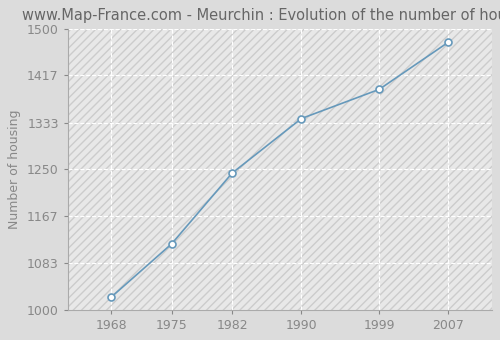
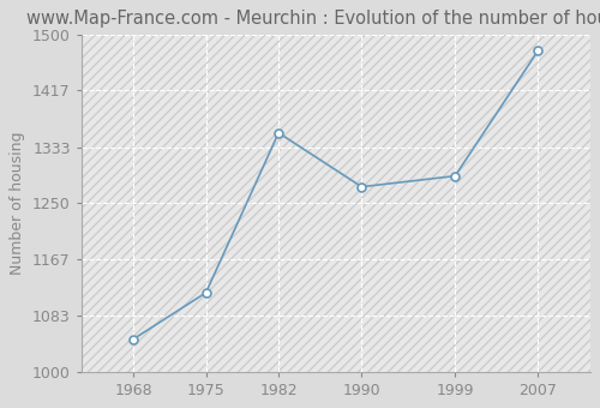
1968: 1022 -> 1048
1982: 1243 -> 1354
1990: 1340 -> 1274
1999: 1392 -> 1290
